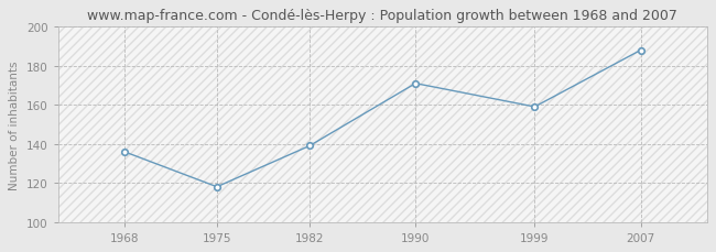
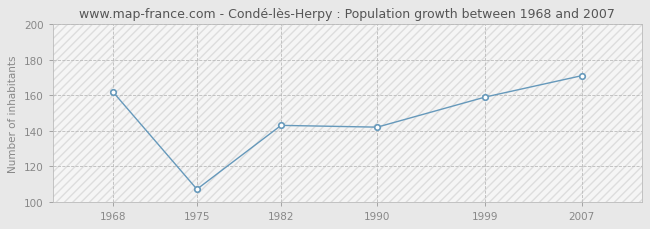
1968: 136 -> 162
1975: 118 -> 107
1982: 139 -> 143
1990: 171 -> 142
2007: 188 -> 171
